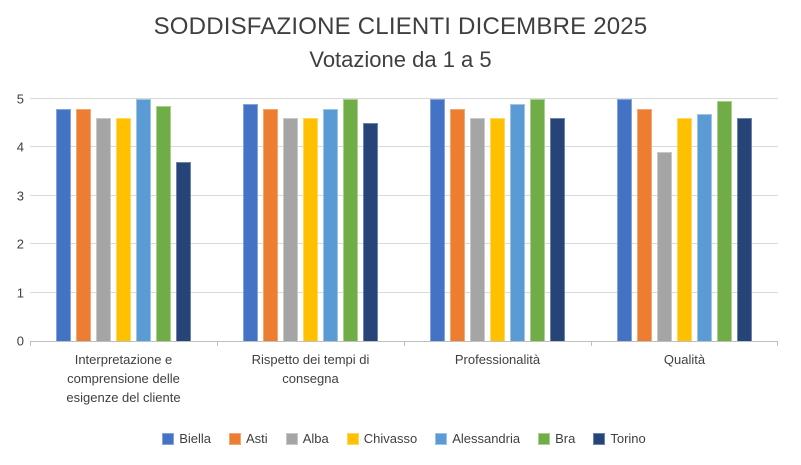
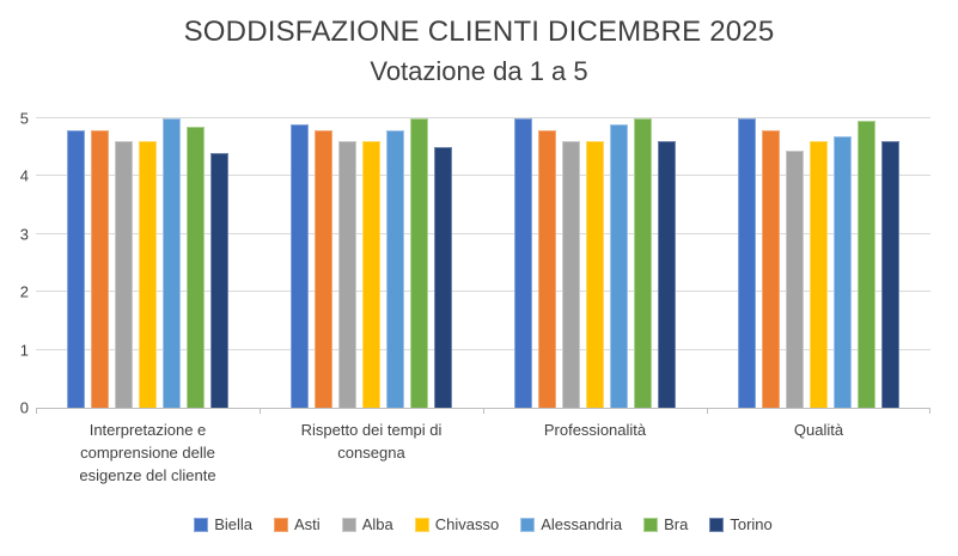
Torino/Interpretazione e comprensione delle esigenze del cliente: 3.7 -> 4.4
Alba/Qualità: 3.9 -> 4.5
